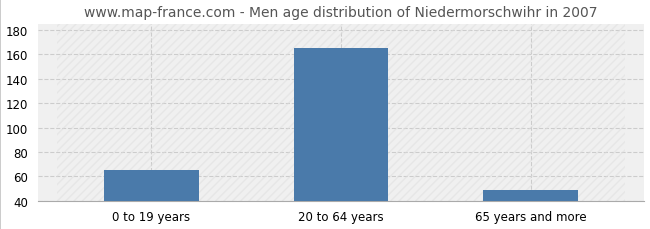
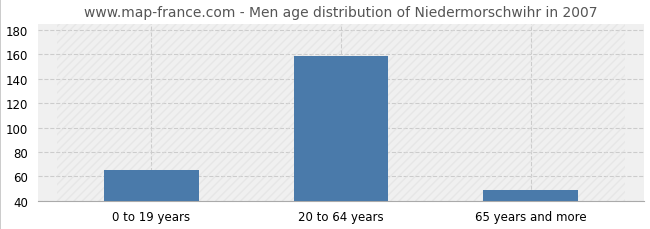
20 to 64 years: 165 -> 159
